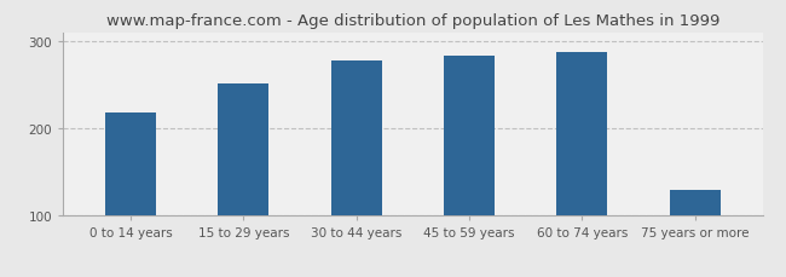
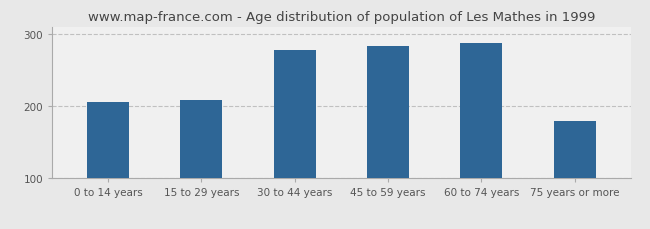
0 to 14 years: 218 -> 206
15 to 29 years: 252 -> 208
75 years or more: 130 -> 180
